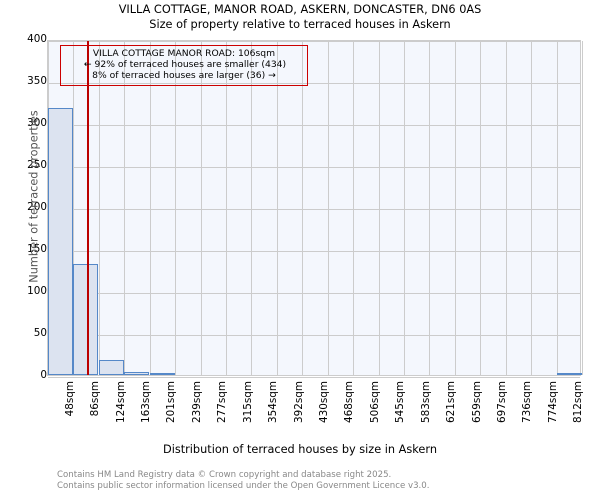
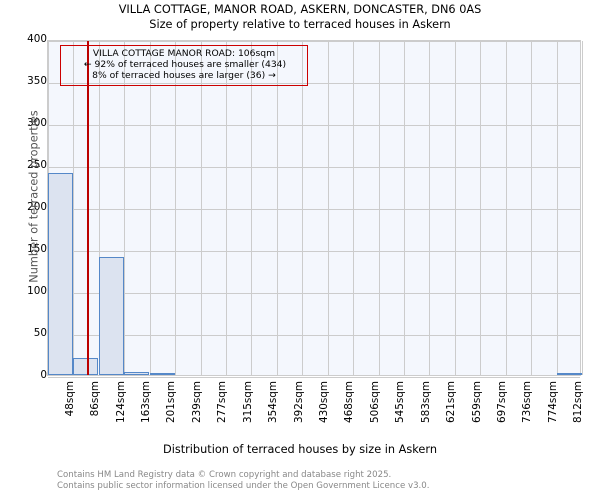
48sqm: 320 -> 240
86sqm: 130 -> 20
124sqm: 20 -> 140
